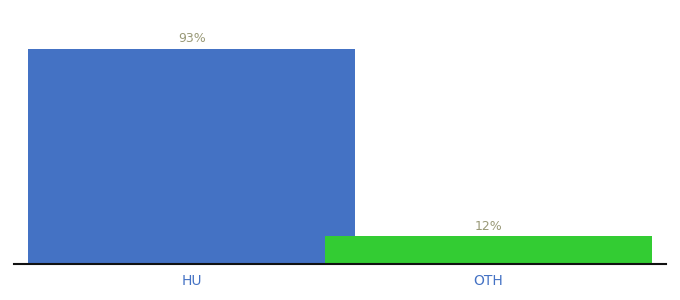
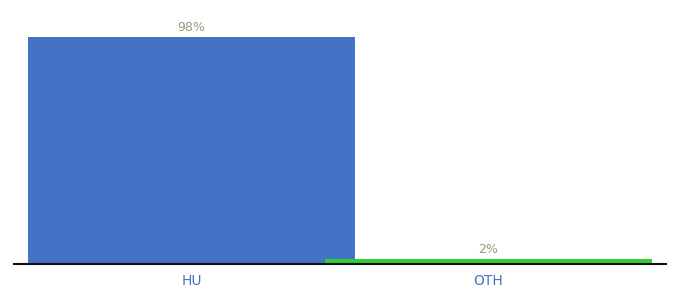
HU: 93% -> 98%
OTH: 12% -> 2%
